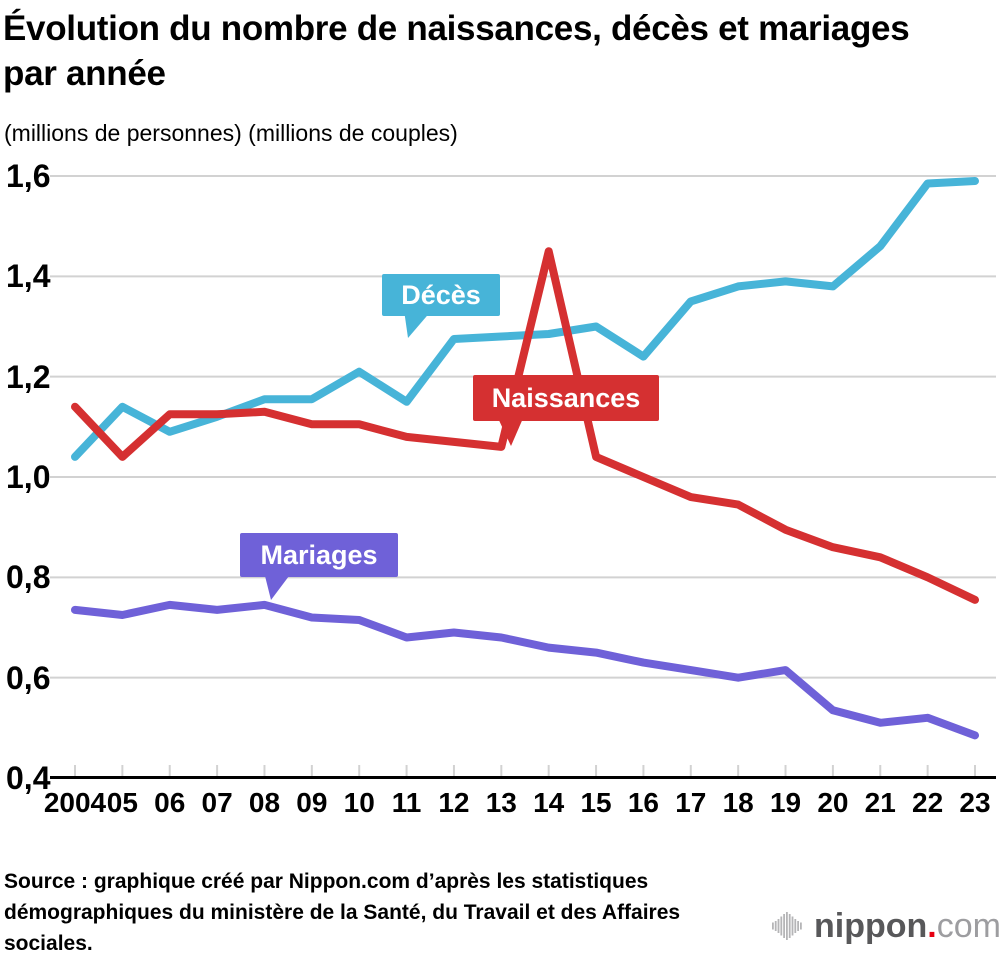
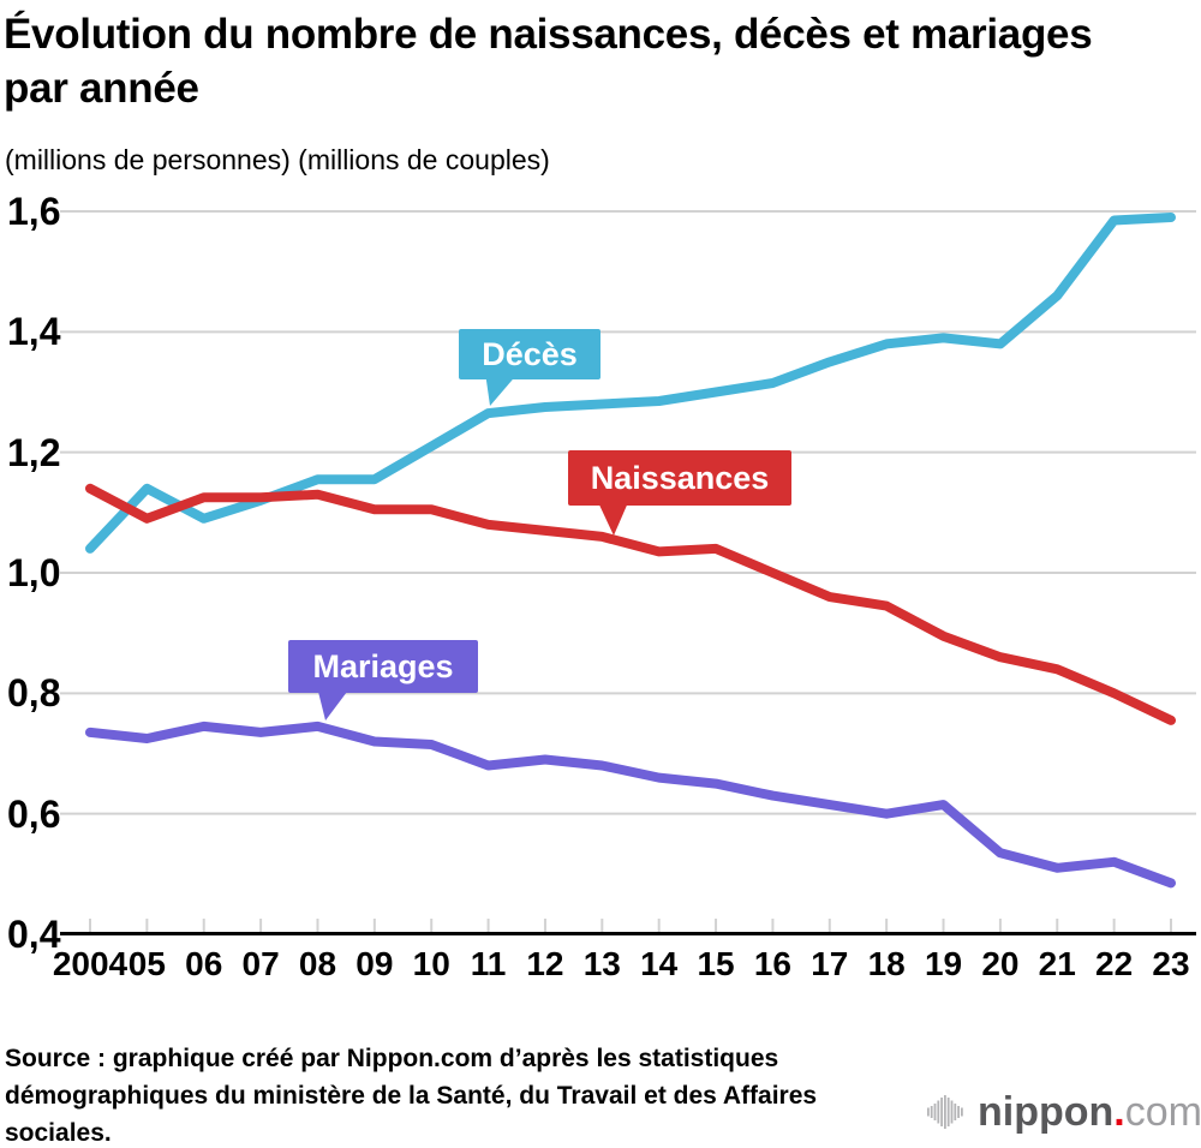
Naissances/05: 1,04 -> 1,09
Décès/11: 1,15 -> 1,26
Naissances/14: 1,45 -> 1,03
Décès/16: 1,24 -> 1,31
